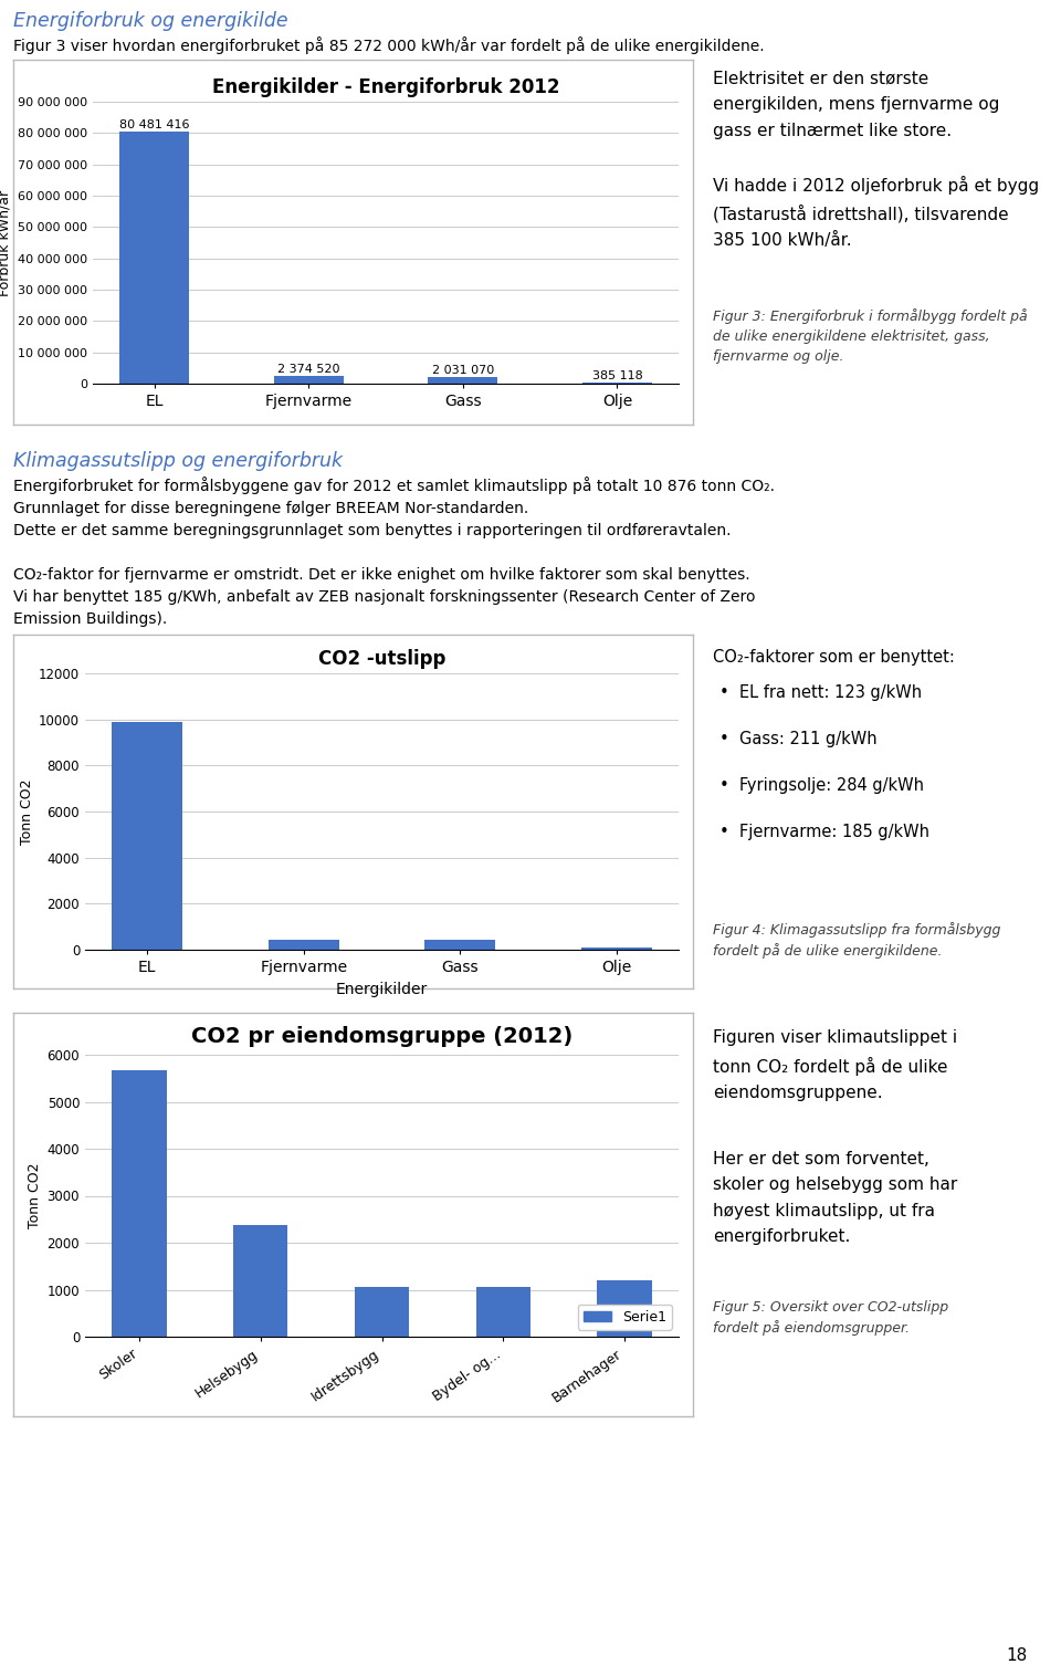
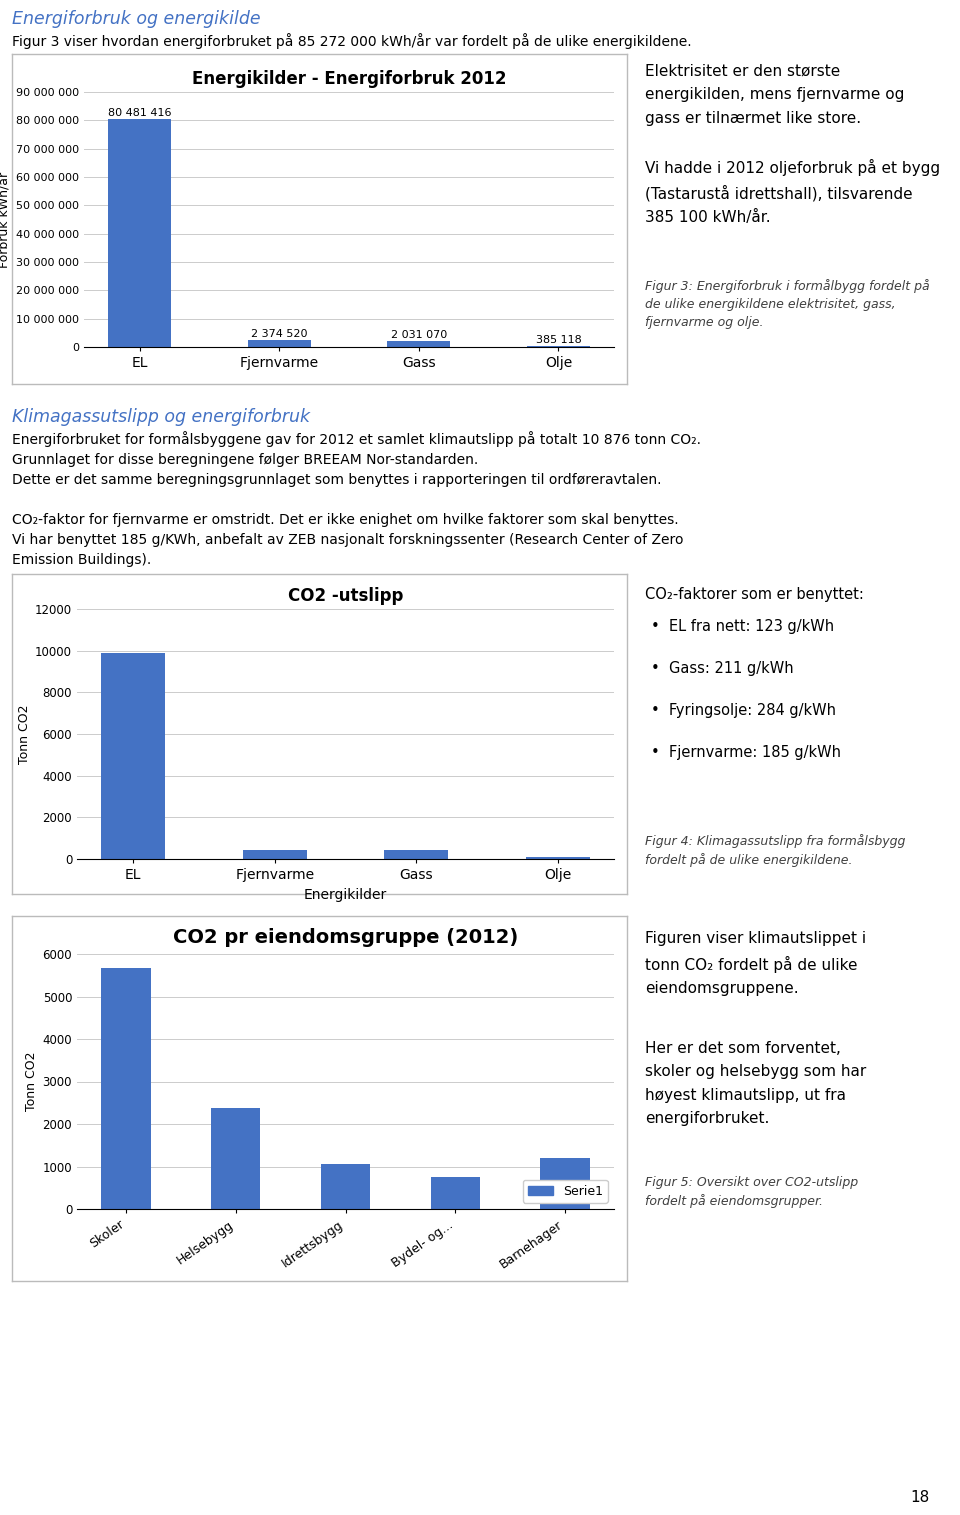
CO2 pr eiendomsgruppe (2012)/Bydel- og...: 1050 -> 760
